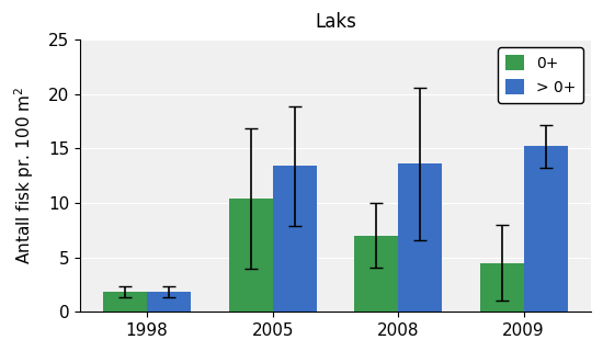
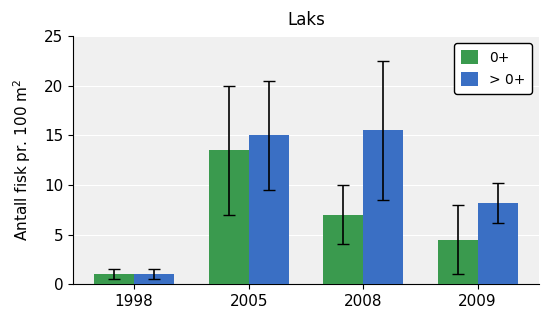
0+/1998: 1.8 -> 1.0
> 0+/1998: 1.8 -> 1.0
0+/2005: 10.4 -> 13.5
> 0+/2005: 13.4 -> 15.0
> 0+/2008: 13.6 -> 15.5
> 0+/2009: 15.2 -> 8.2
